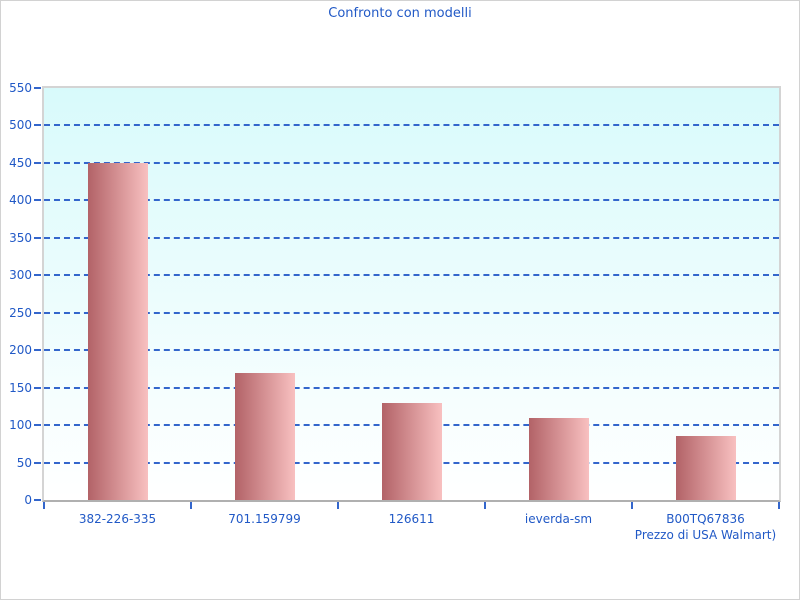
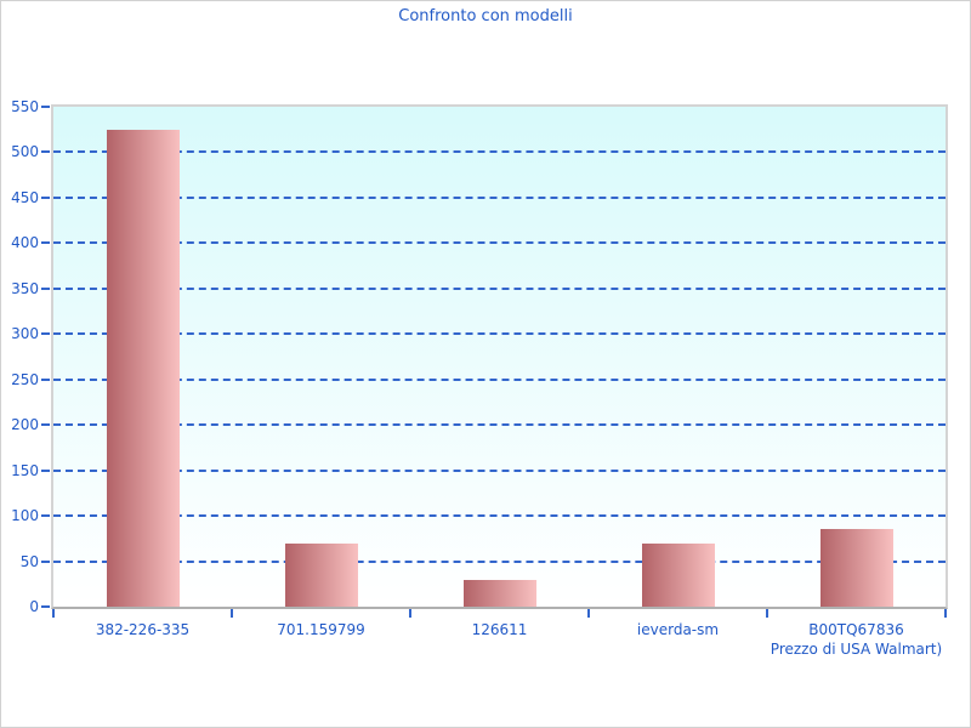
382-226-335: 450 -> 520
701.159799: 170 -> 70
126611: 130 -> 30
ieverda-sm: 110 -> 70
